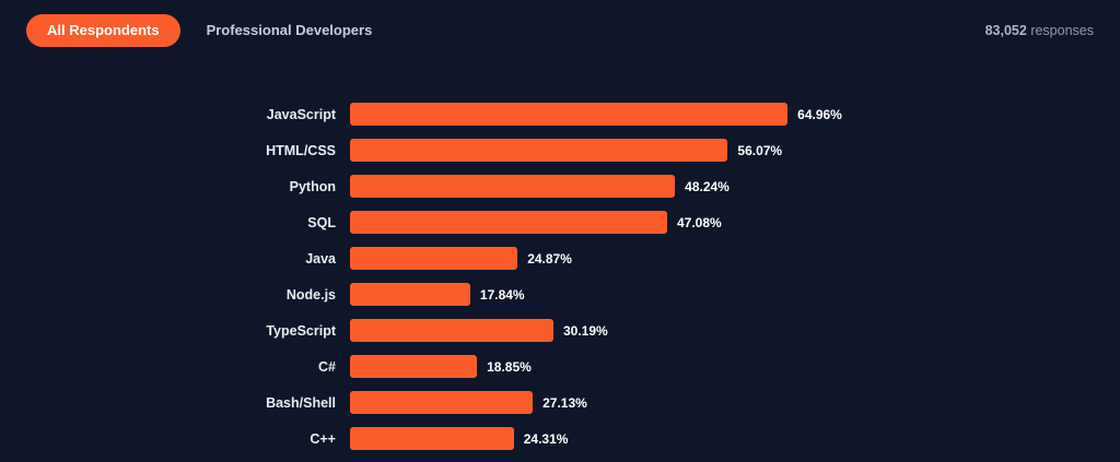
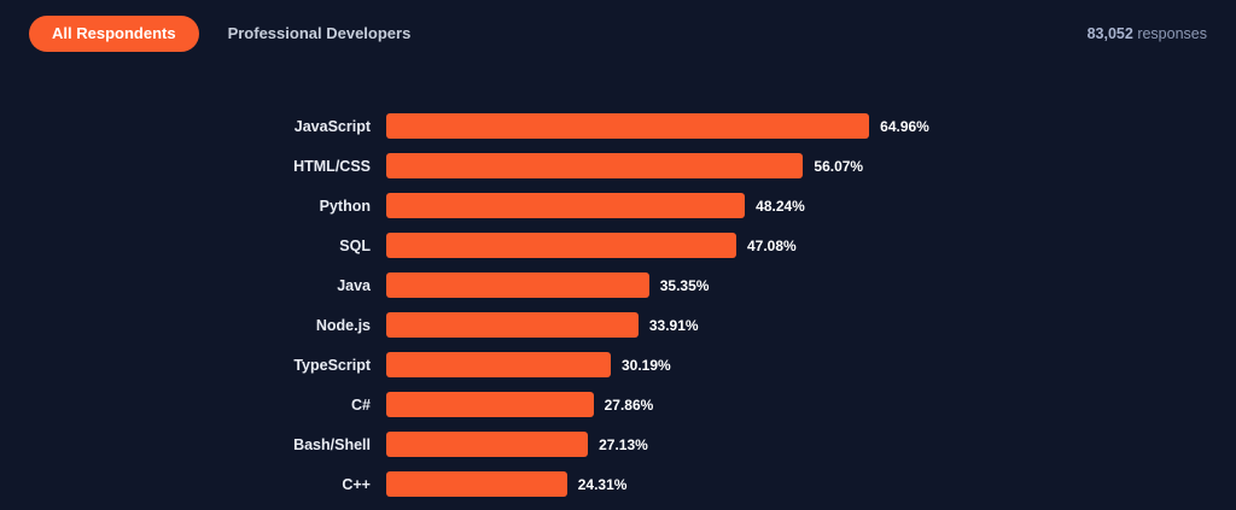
Java: 24.87% -> 35.35%
Node.js: 17.84% -> 33.91%
C#: 18.85% -> 27.86%
